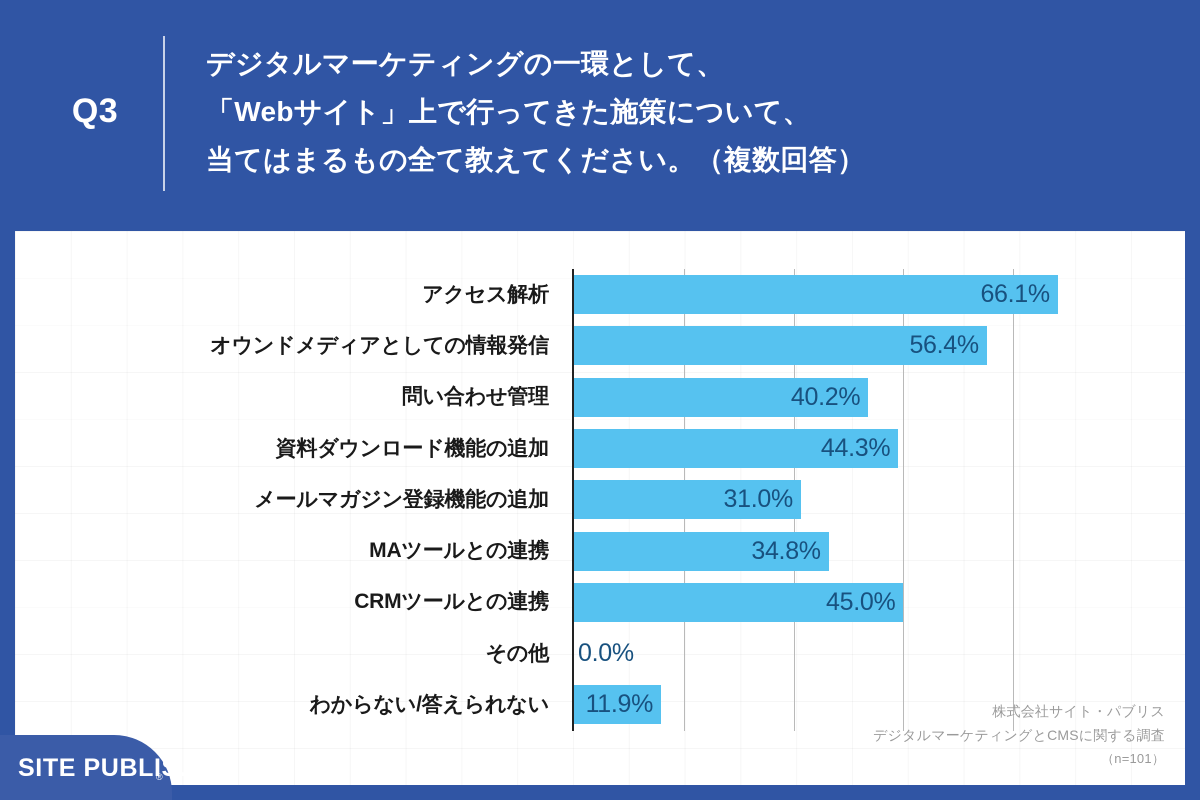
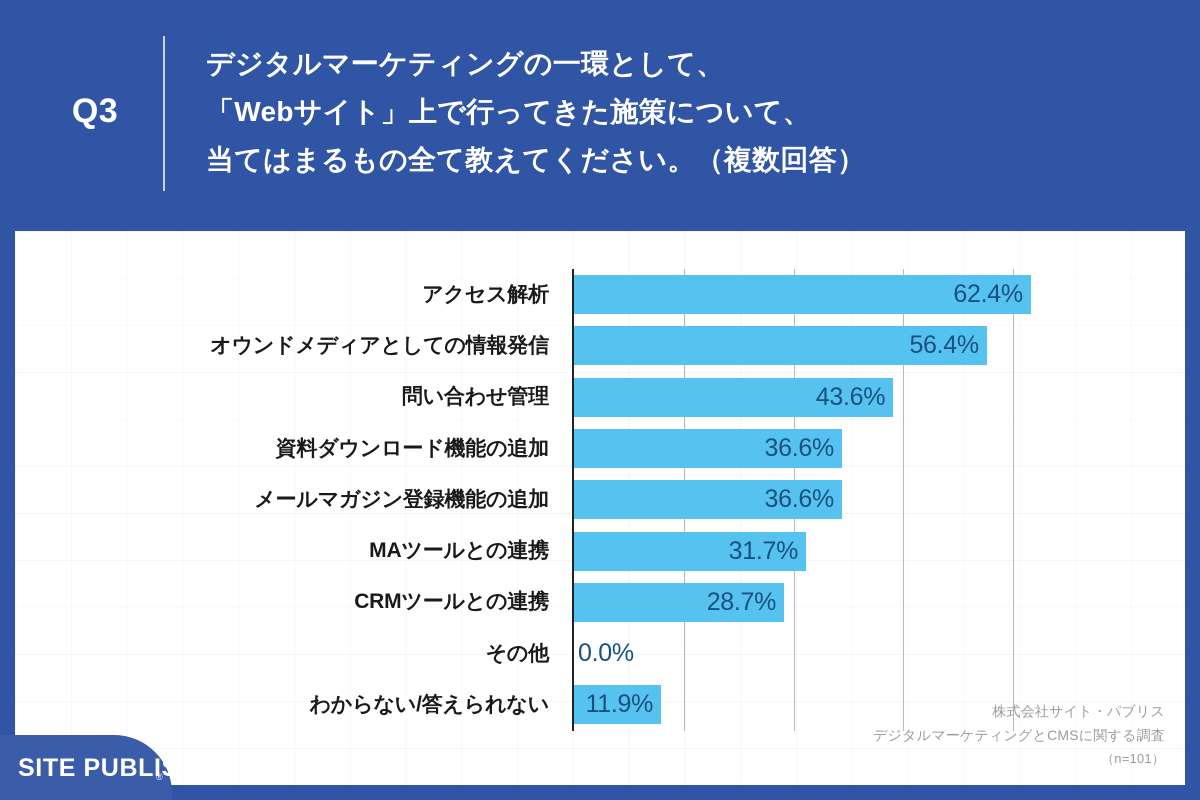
アクセス解析: 66.1% -> 62.4%
問い合わせ管理: 40.2% -> 43.6%
資料ダウンロード機能の追加: 44.3% -> 36.6%
メールマガジン登録機能の追加: 31.0% -> 36.6%
MAツールとの連携: 34.8% -> 31.7%
CRMツールとの連携: 45.0% -> 28.7%
